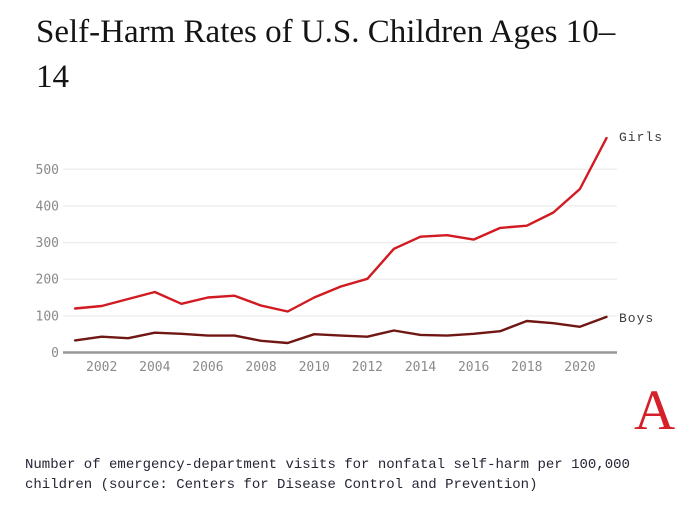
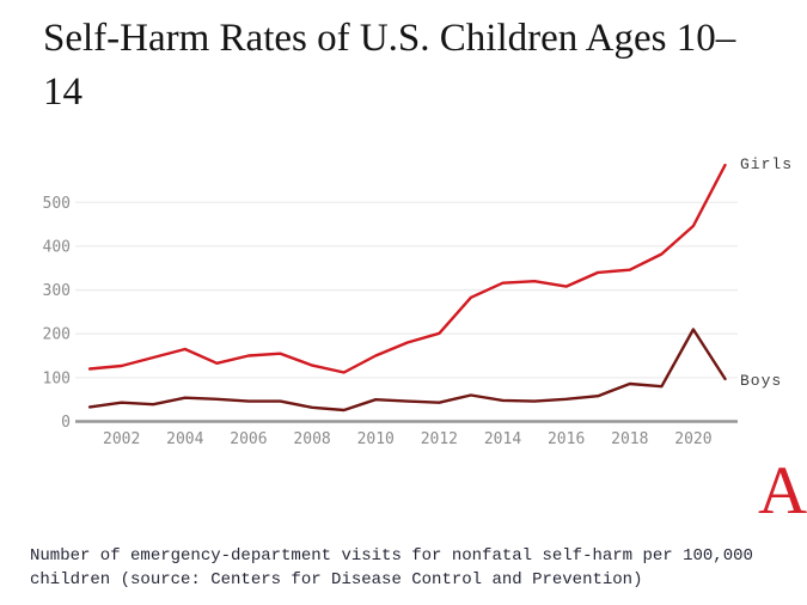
Boys/2020: 70 -> 210
